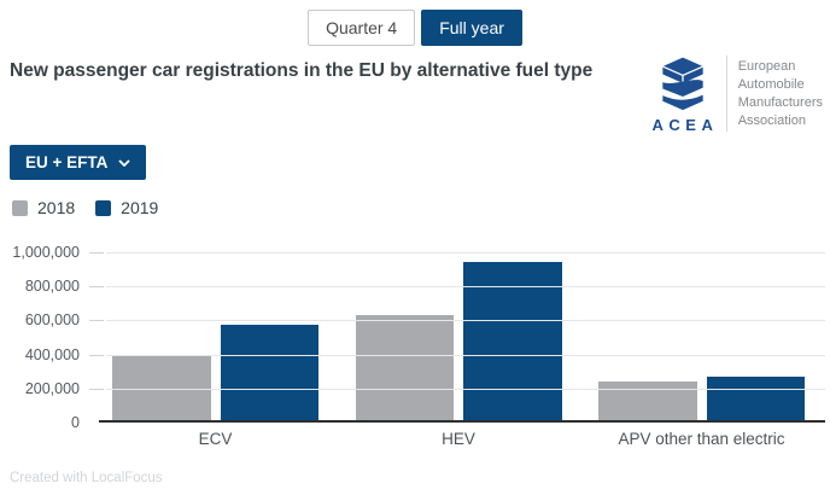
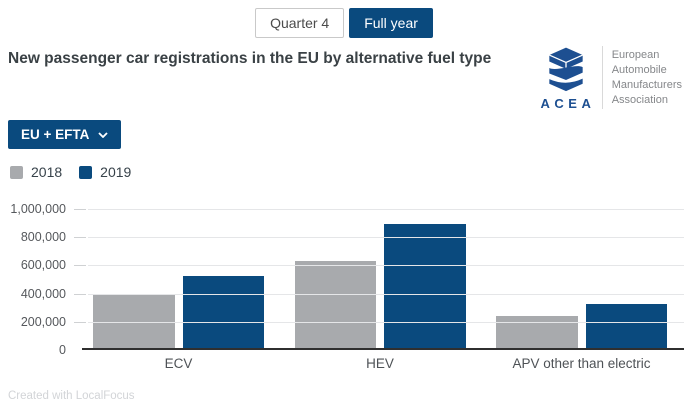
2019/ECV: 560000 -> 520000
2019/HEV: 940000 -> 890000
2019/APV other than electric: 260000 -> 320000
